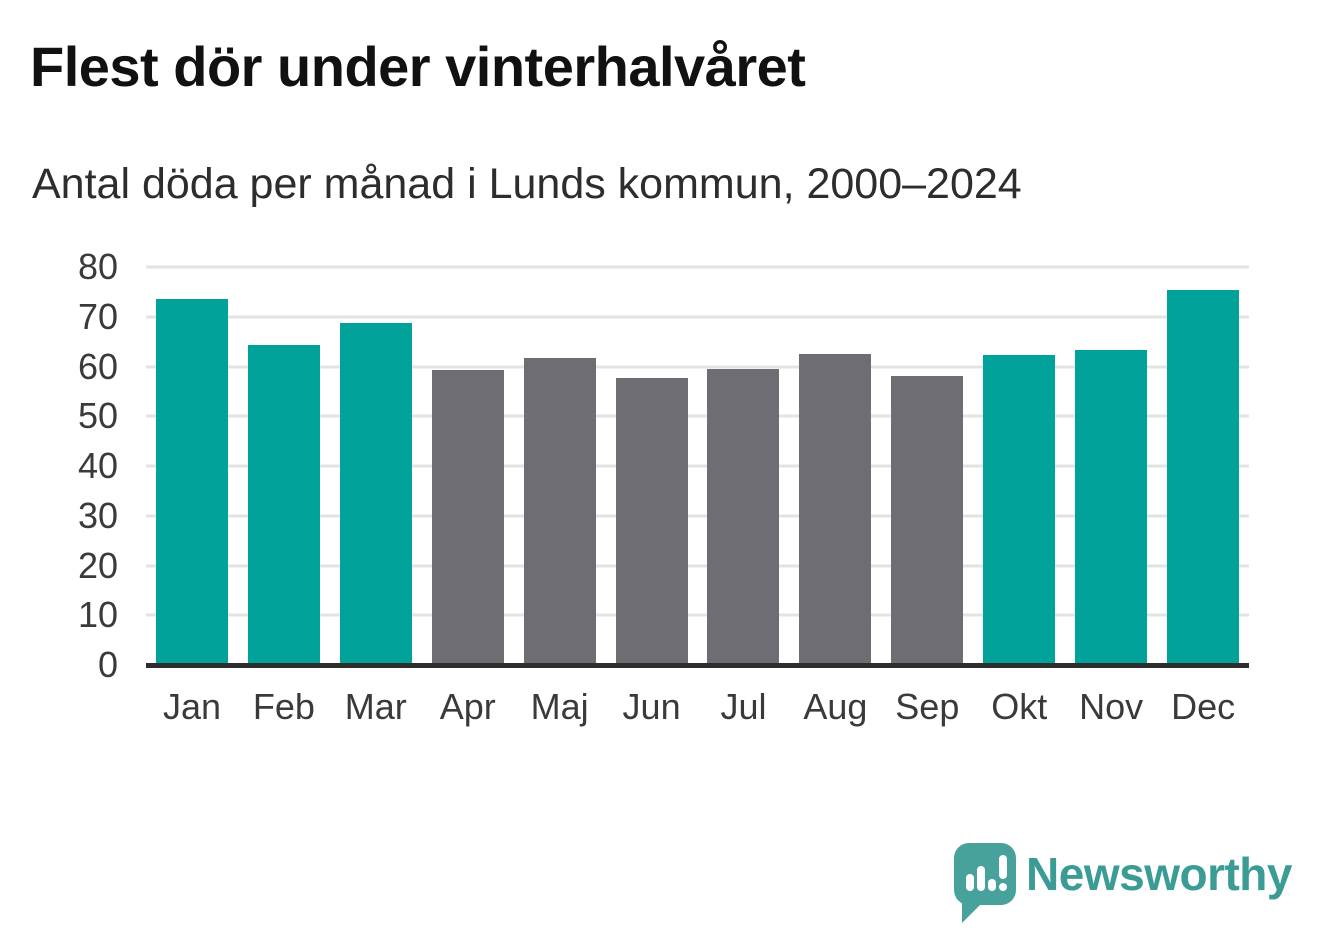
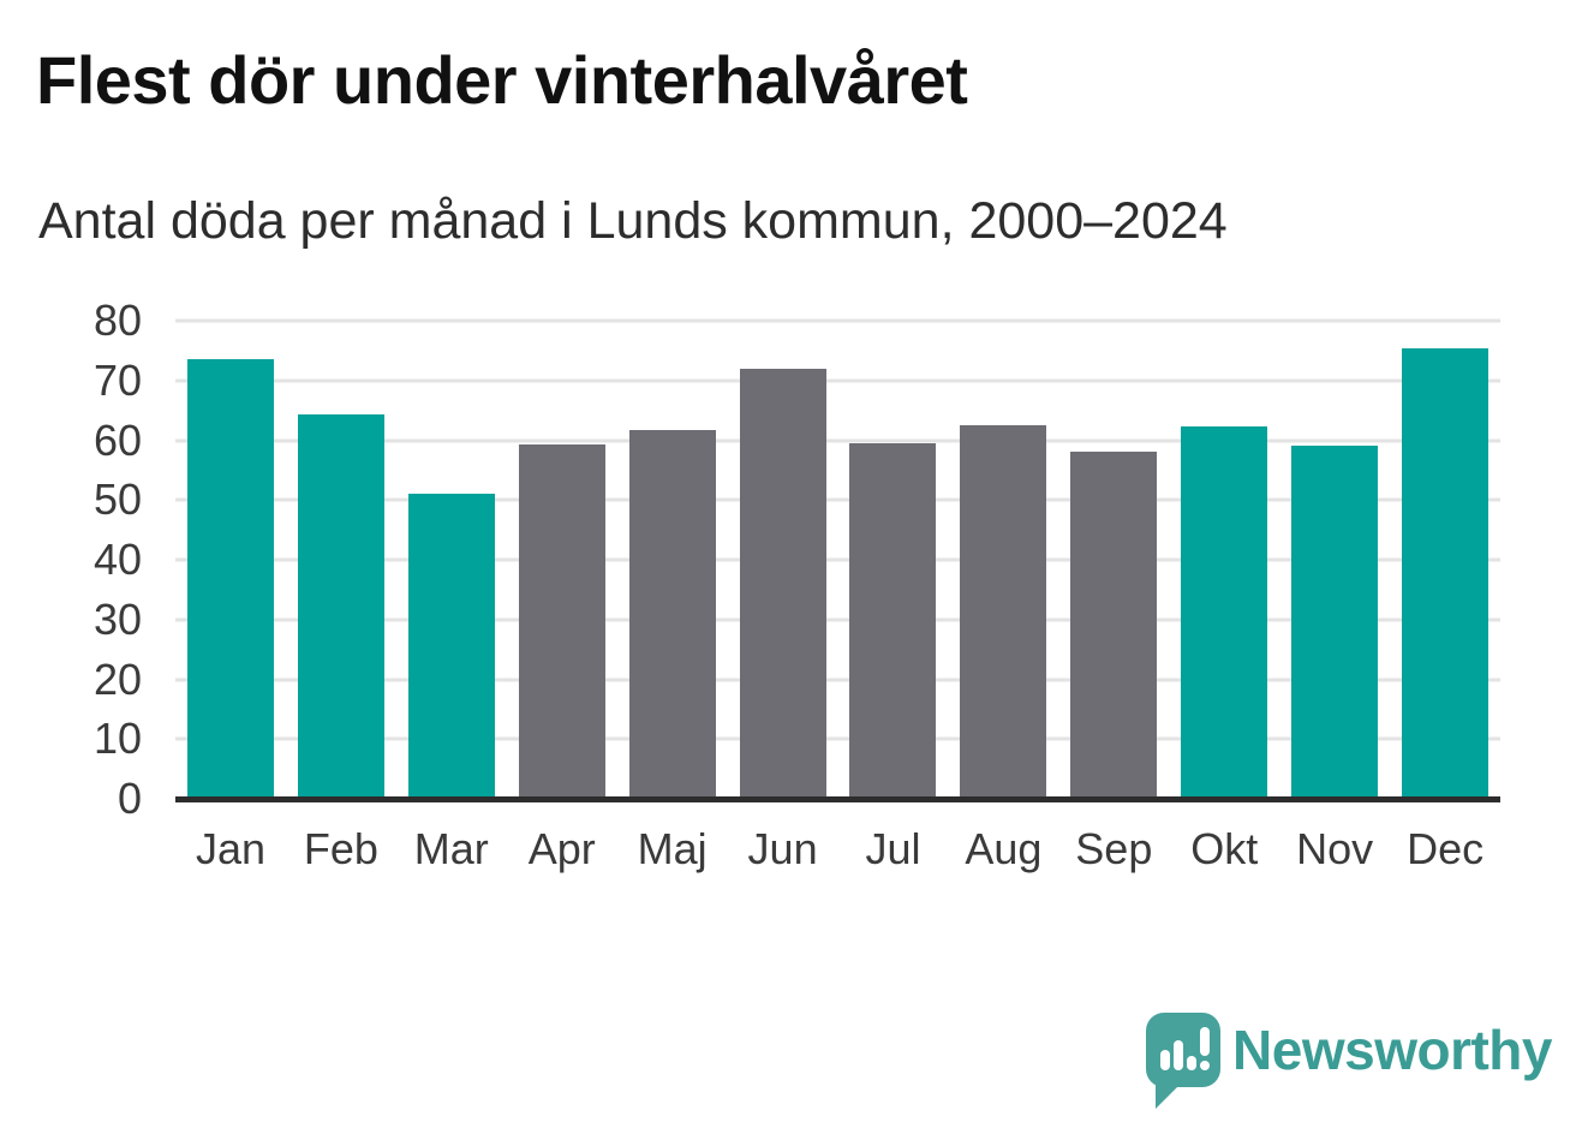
Mar: 69 -> 51
Jun: 58 -> 72
Nov: 63 -> 59
